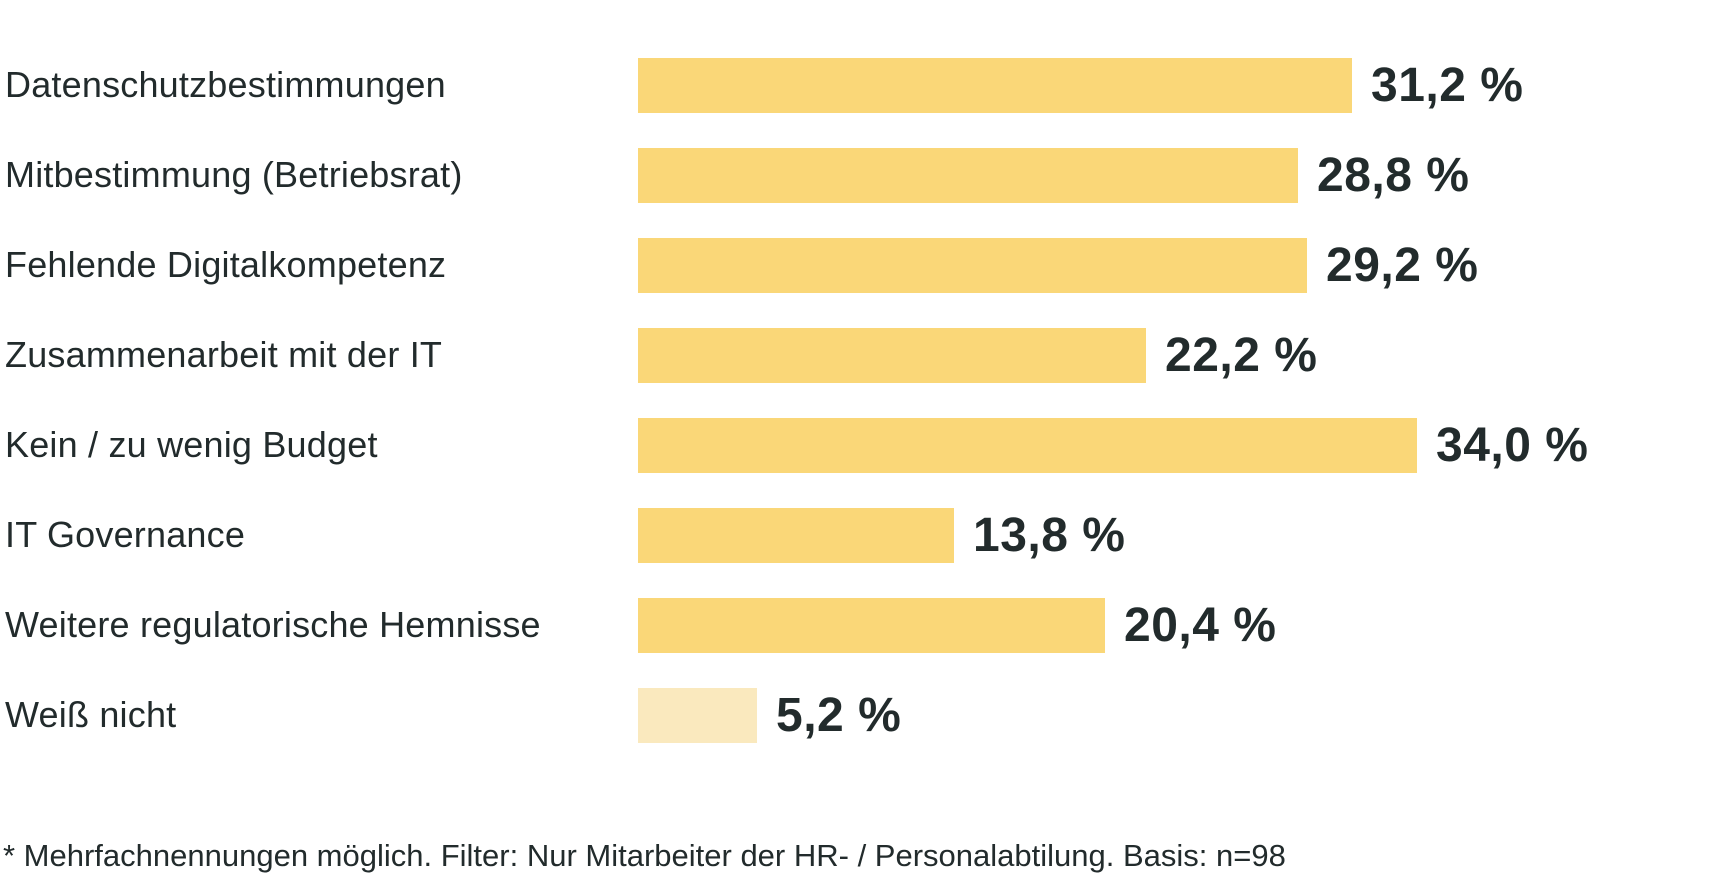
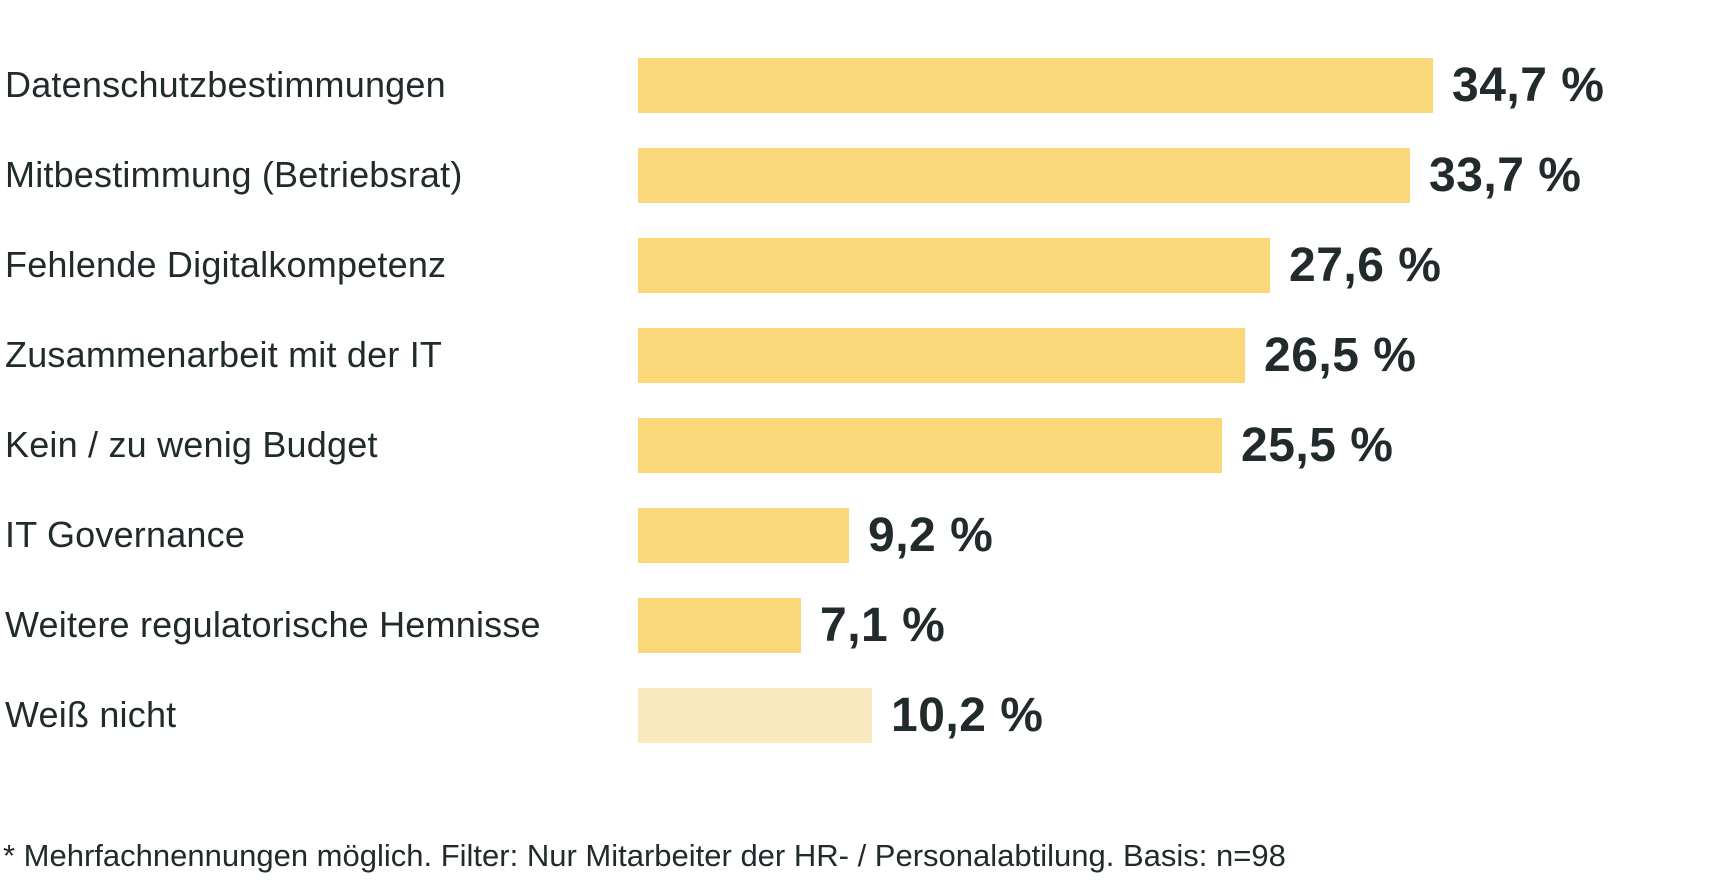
Datenschutzbestimmungen: 31,2 -> 34,7
Mitbestimmung (Betriebsrat): 28,8 -> 33,7
Fehlende Digitalkompetenz: 29,2 -> 27,6
Zusammenarbeit mit der IT: 22,2 -> 26,5
Kein / zu wenig Budget: 34,0 -> 25,5
IT Governance: 13,8 -> 9,2
Weitere regulatorische Hemnisse: 20,4 -> 7,1
Weiß nicht: 5,2 -> 10,2
